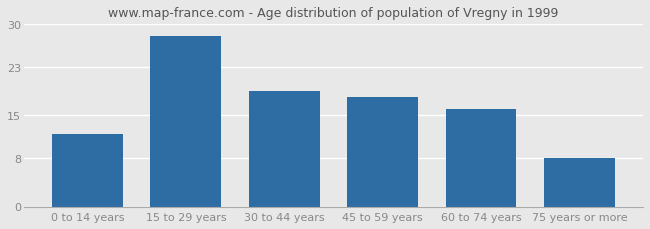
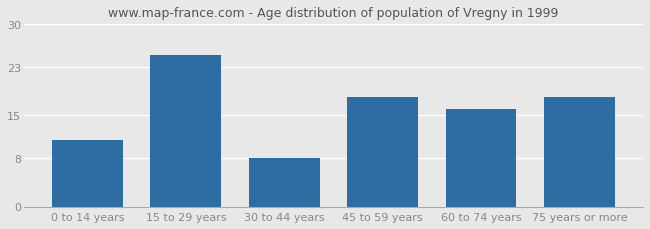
0 to 14 years: 12 -> 11
15 to 29 years: 28 -> 25
30 to 44 years: 19 -> 8
75 years or more: 8 -> 18
